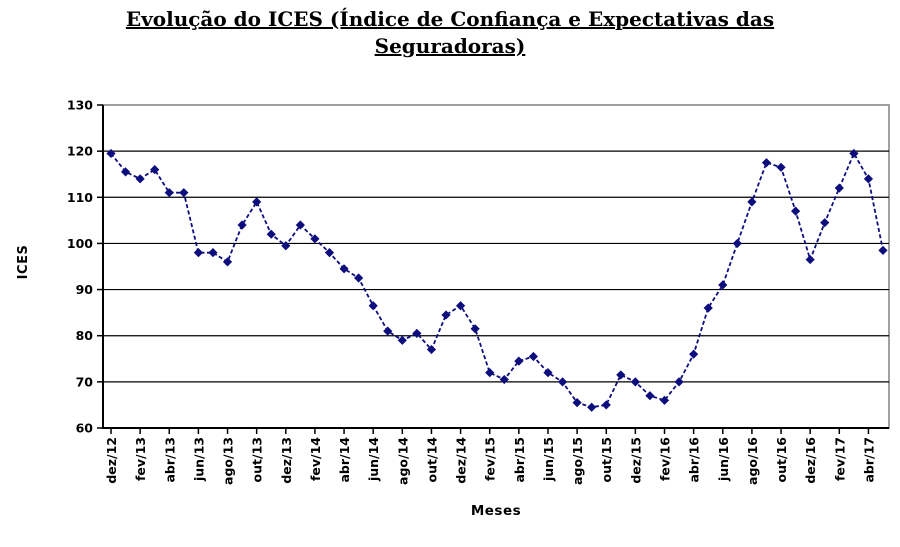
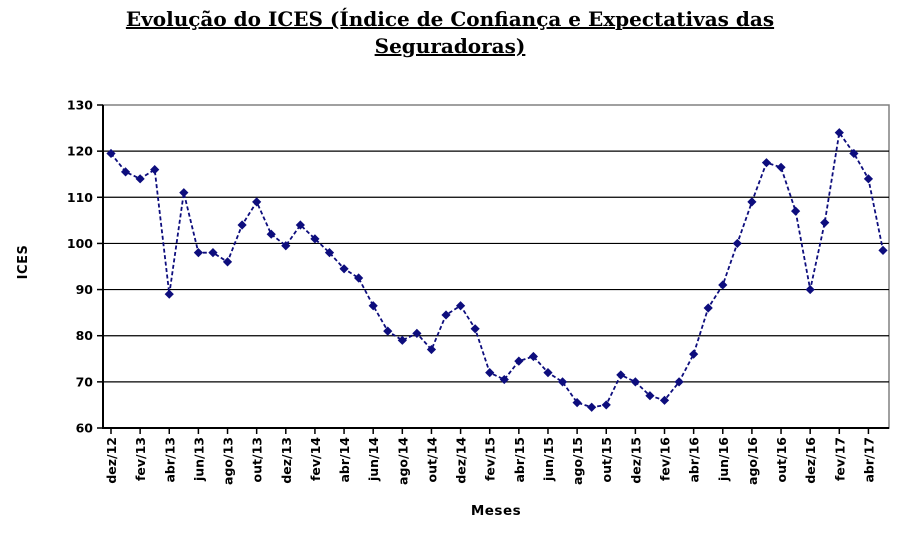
abr/13: 111 -> 89
dez/16: 96 -> 90
fev/17: 112 -> 124
